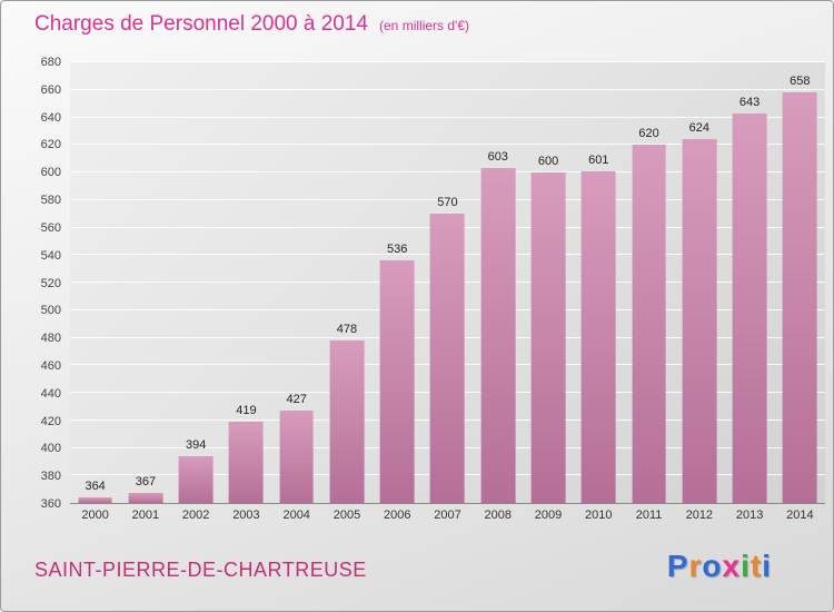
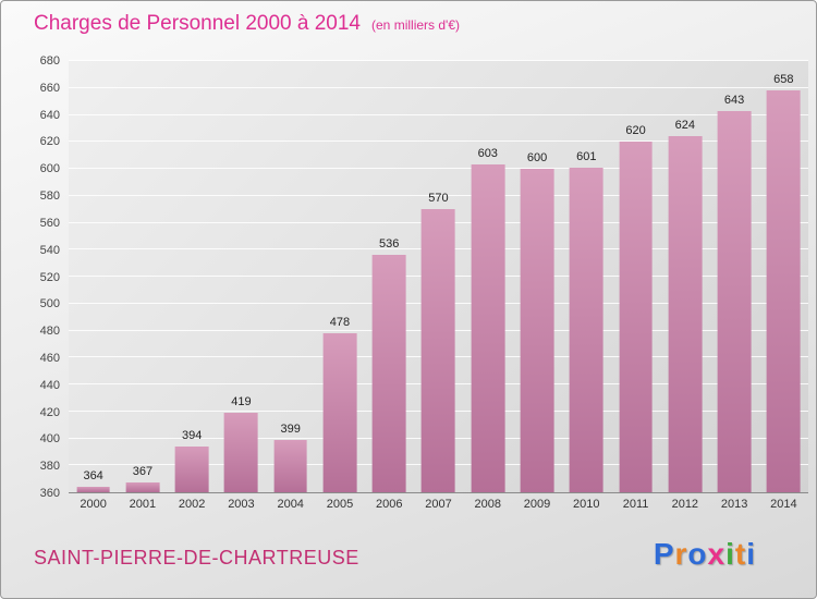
2004: 427 -> 399
